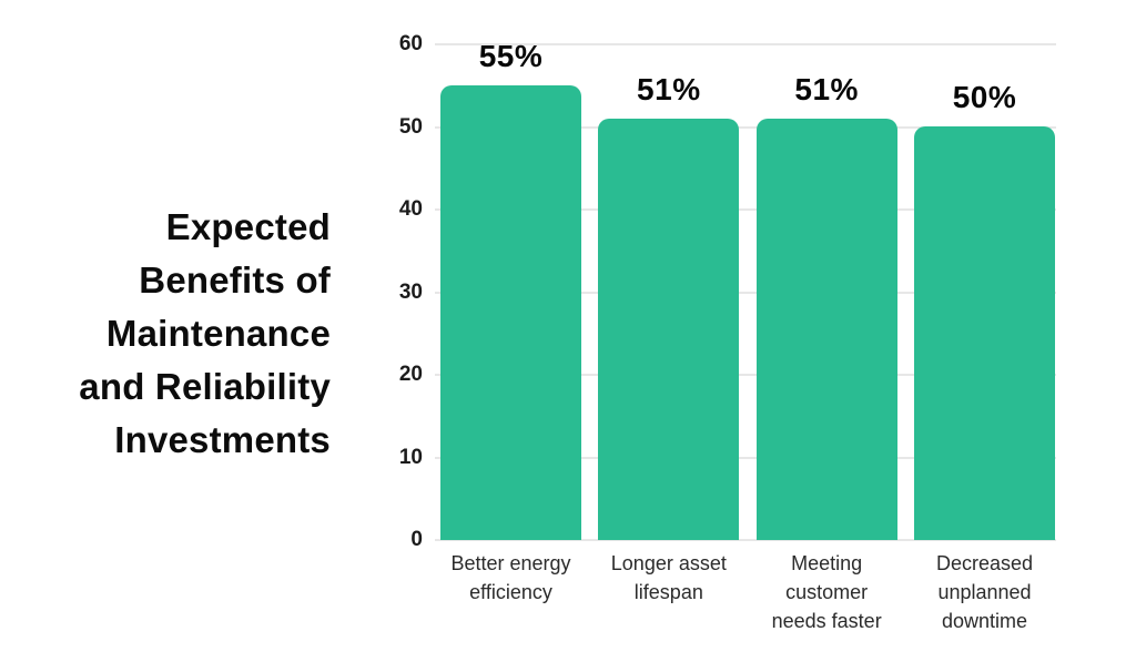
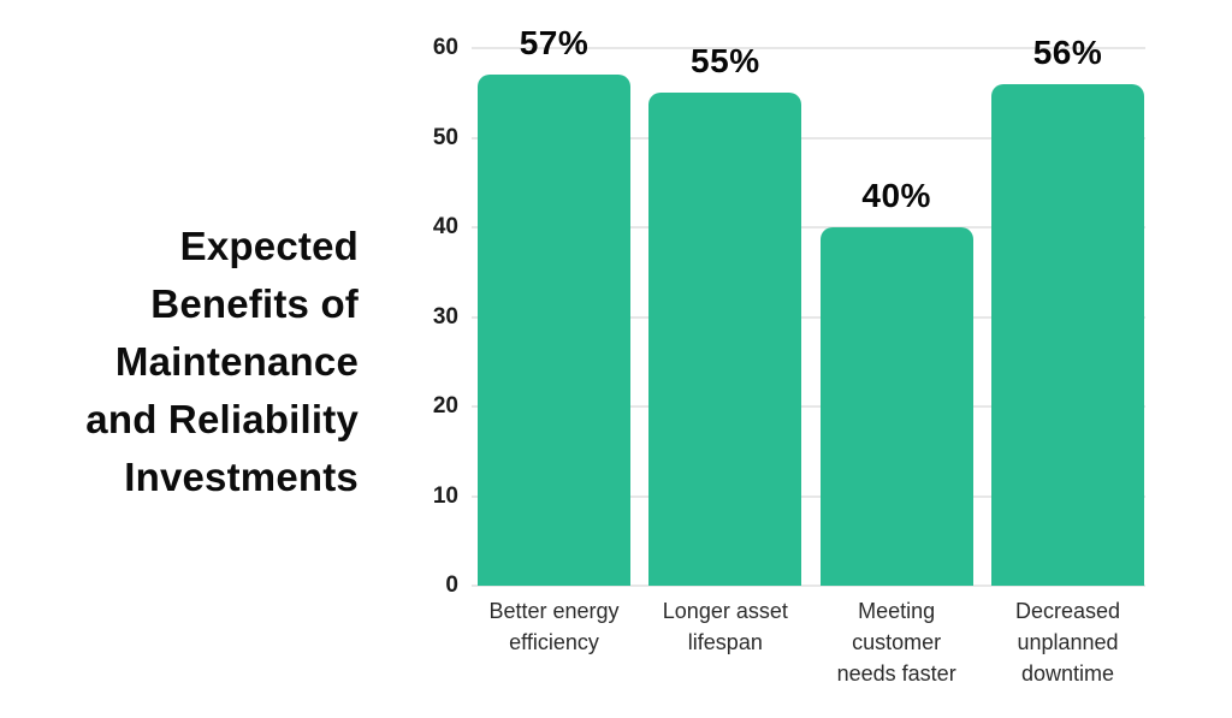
Better energy efficiency: 55% -> 57%
Longer asset lifespan: 51% -> 55%
Meeting customer needs faster: 51% -> 40%
Decreased unplanned downtime: 50% -> 56%
